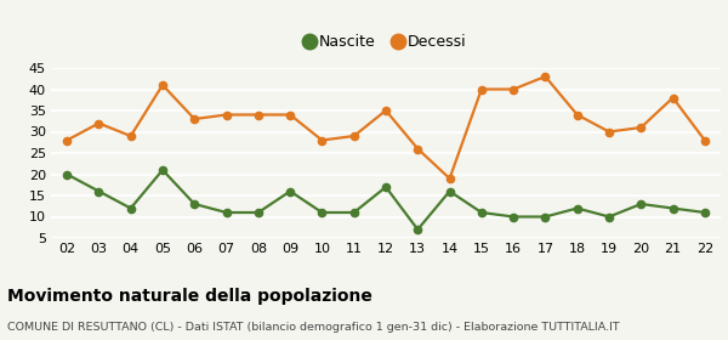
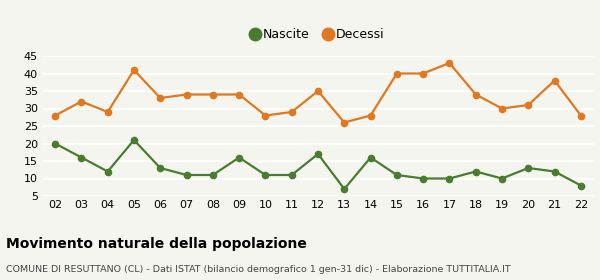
Decessi/14: 19 -> 28
Nascite/22: 11 -> 8
